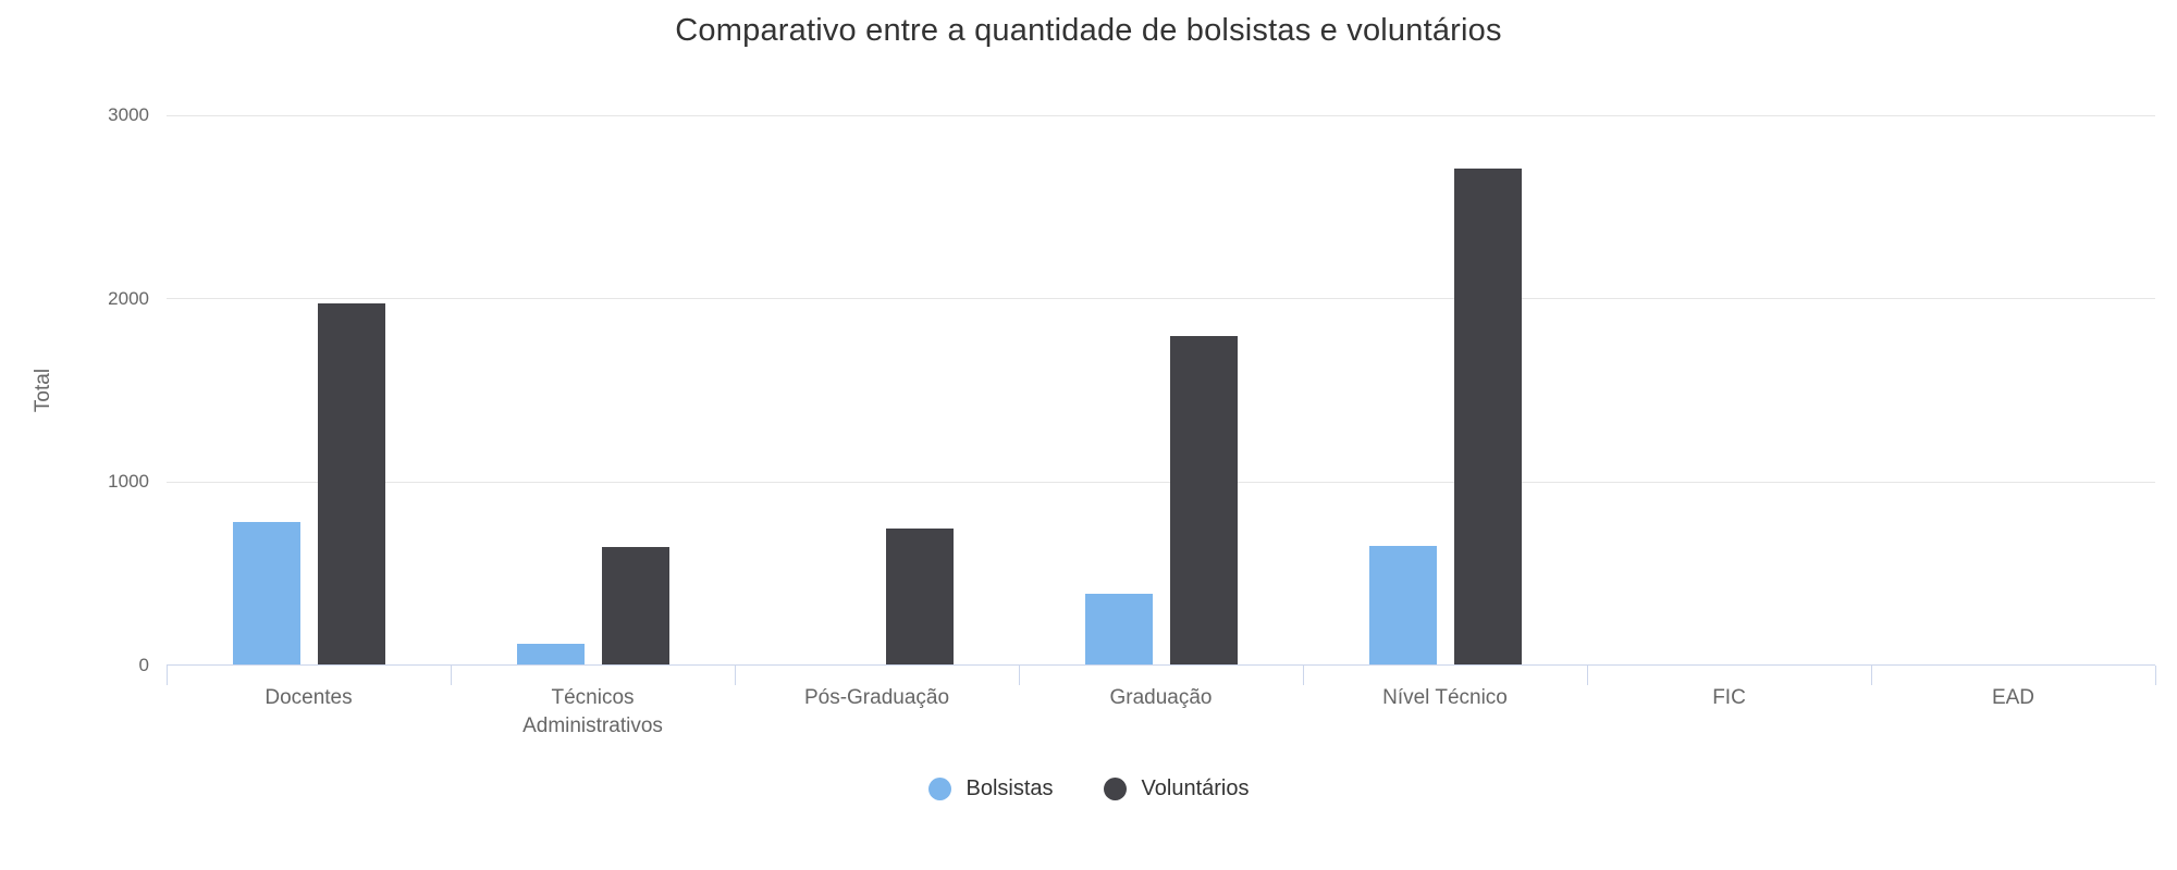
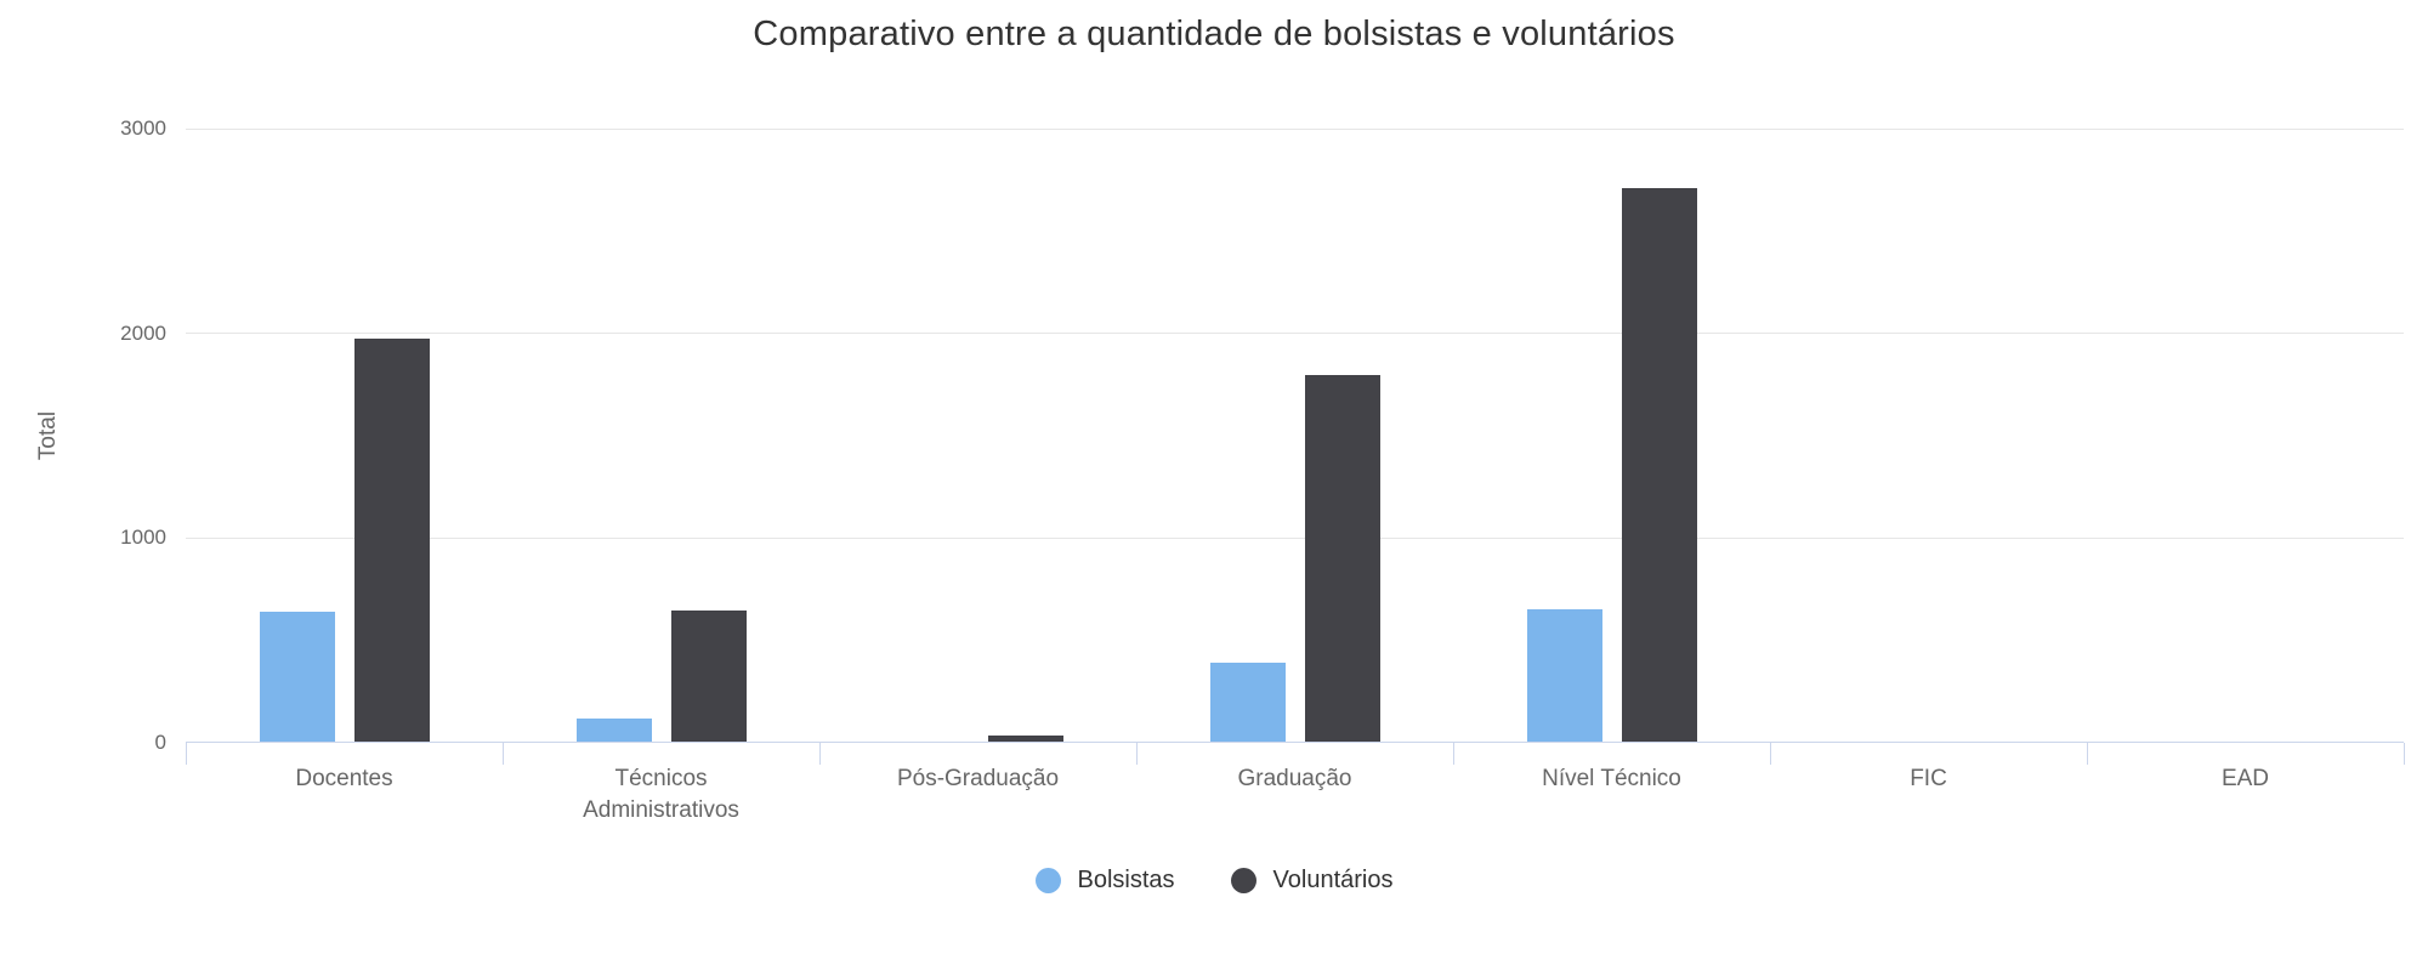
Bolsistas/Docentes: 780 -> 640
Voluntários/Pós-Graduação: 740 -> 30
